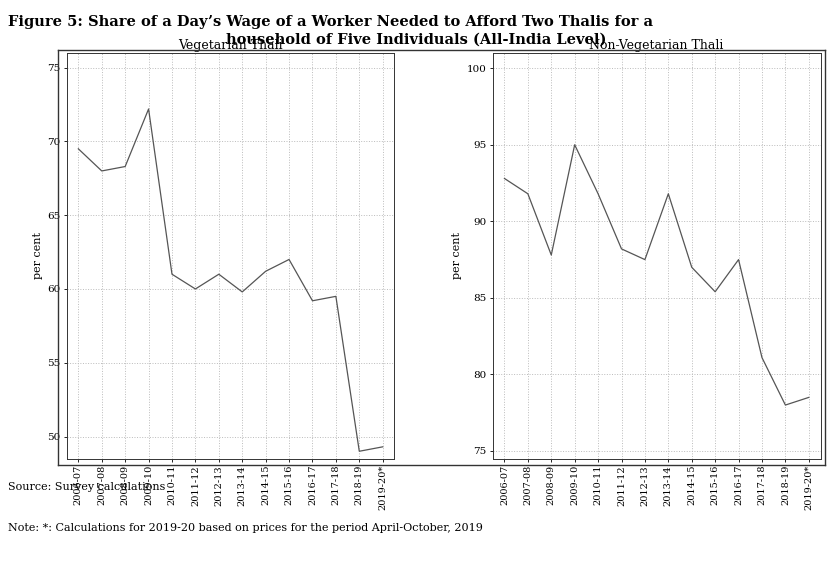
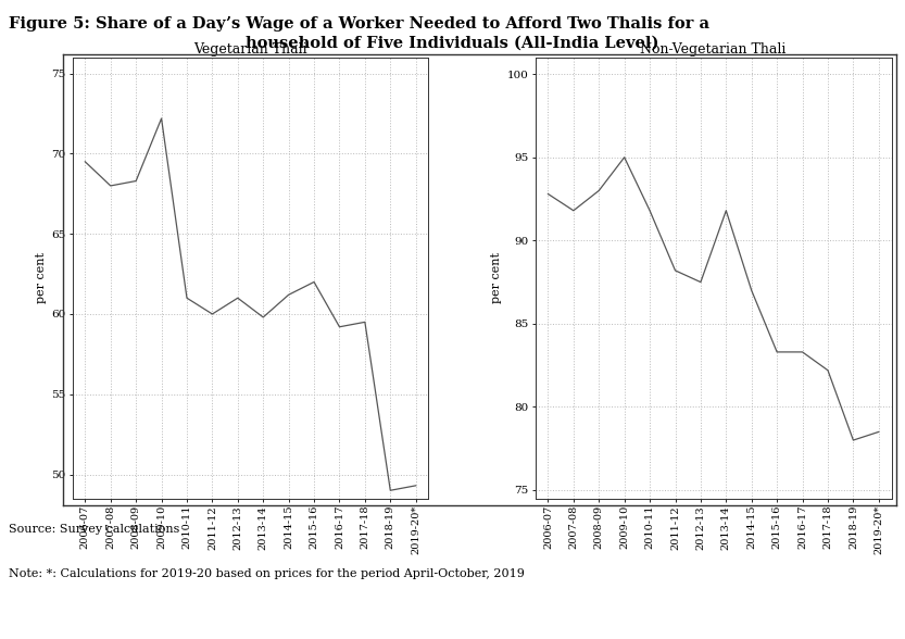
Non-Vegetarian Thali/2008-09: 87.8 -> 93.0
Non-Vegetarian Thali/2015-16: 85.4 -> 83.3
Non-Vegetarian Thali/2016-17: 87.5 -> 83.3
Non-Vegetarian Thali/2017-18: 81.1 -> 82.2
